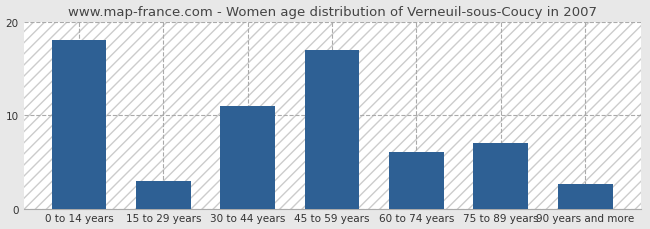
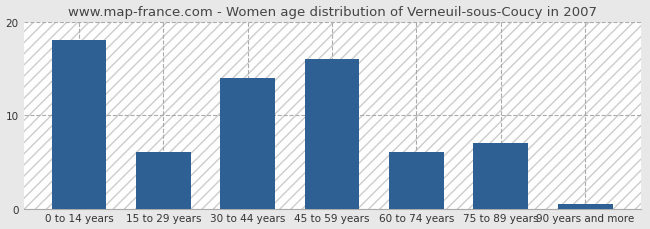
15 to 29 years: 3.0 -> 6.0
30 to 44 years: 11.0 -> 14.0
45 to 59 years: 17.0 -> 16.0
90 years and more: 2.6 -> 0.5
